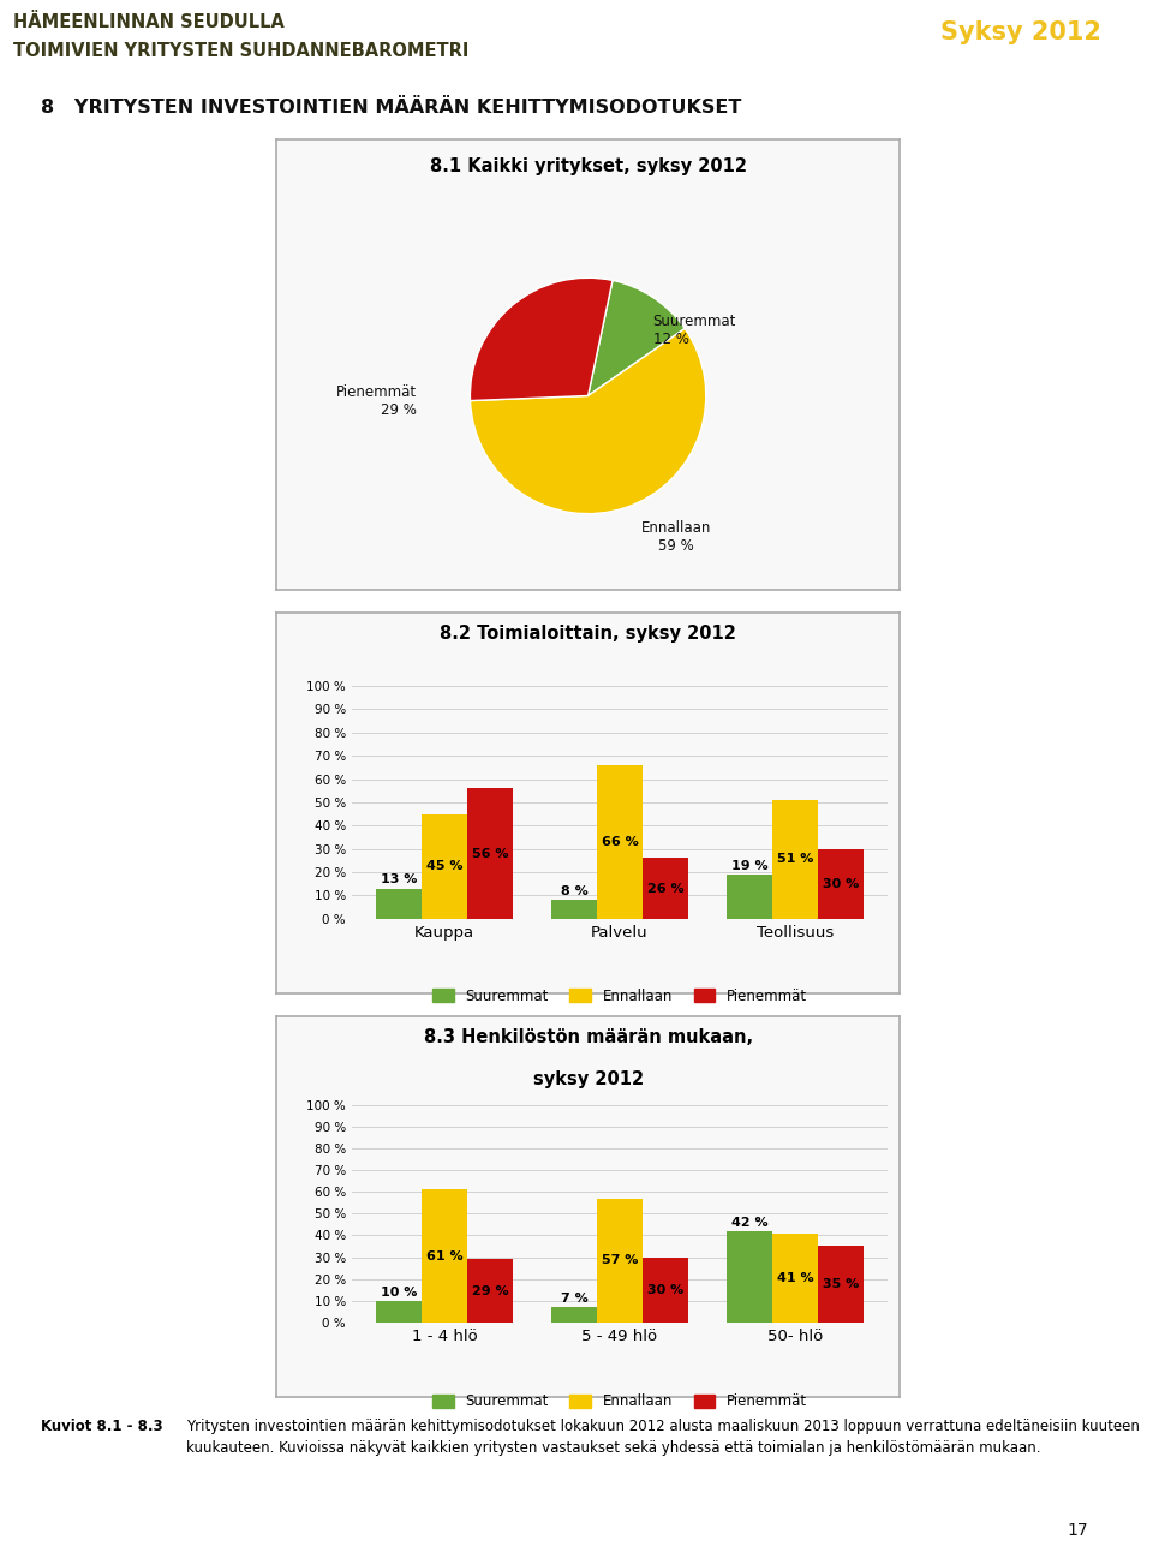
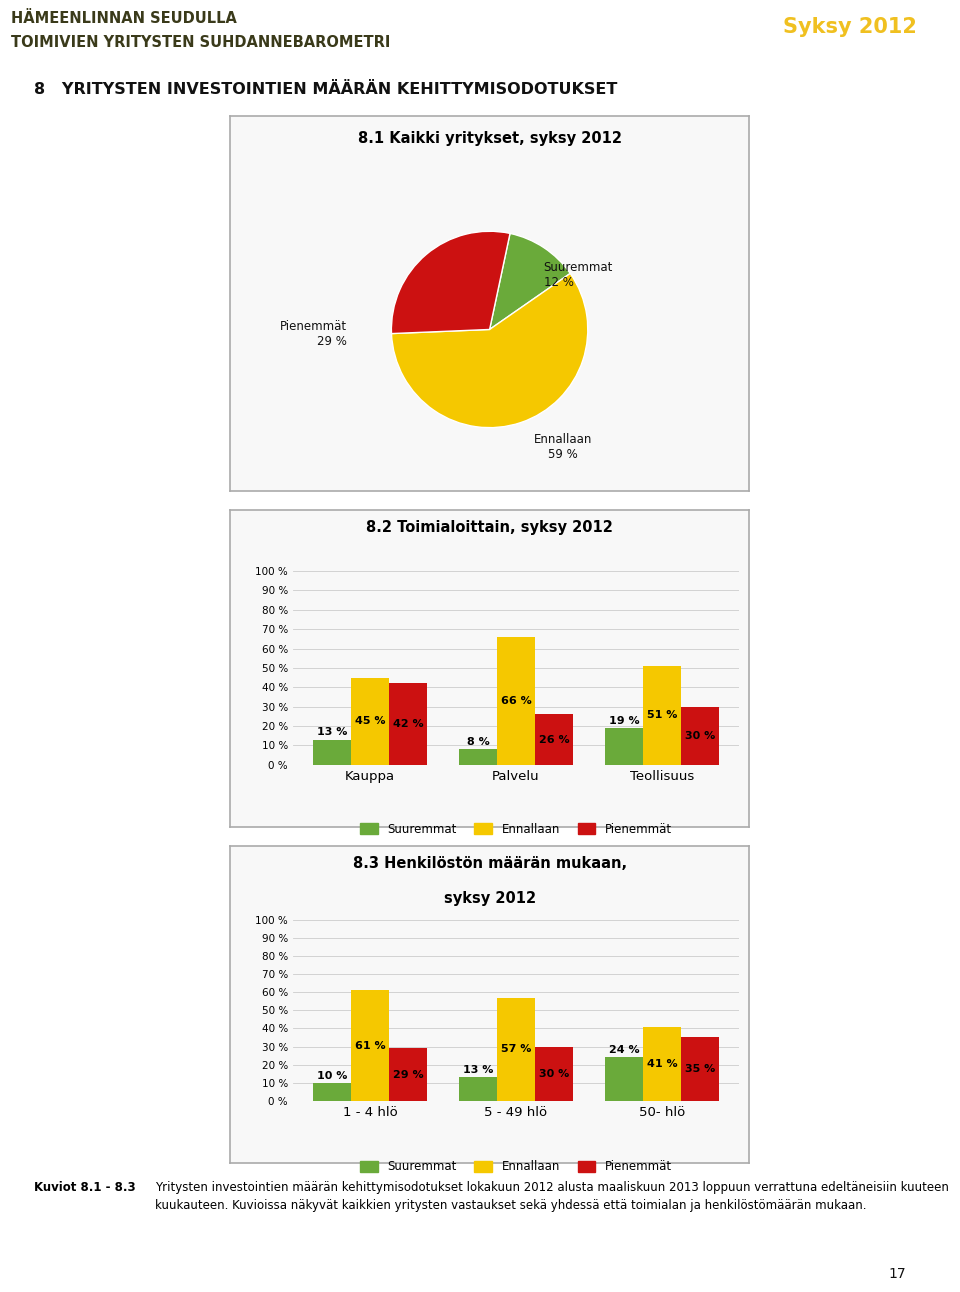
Pienemmät/Kauppa: 56 -> 42
Suuremmat/5 - 49 hlö: 7 -> 13
Suuremmat/50- hlö: 42 -> 24
